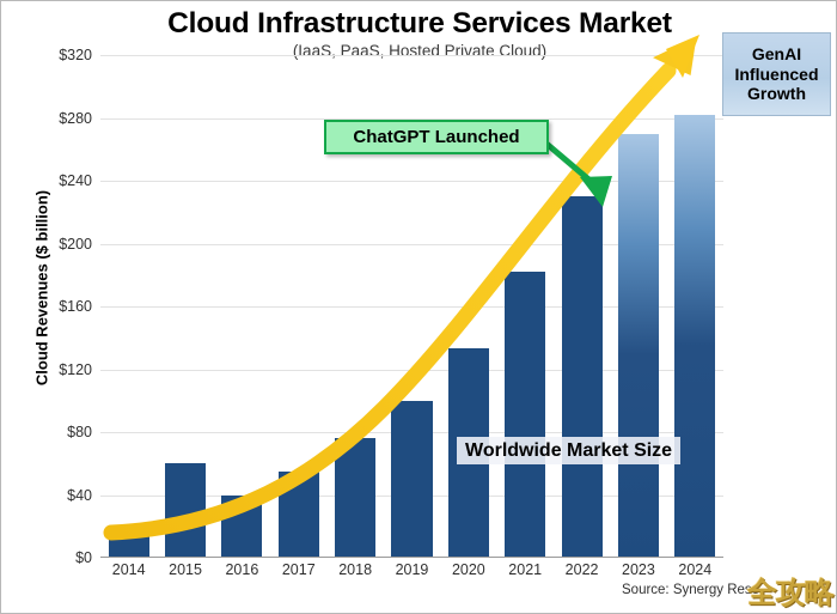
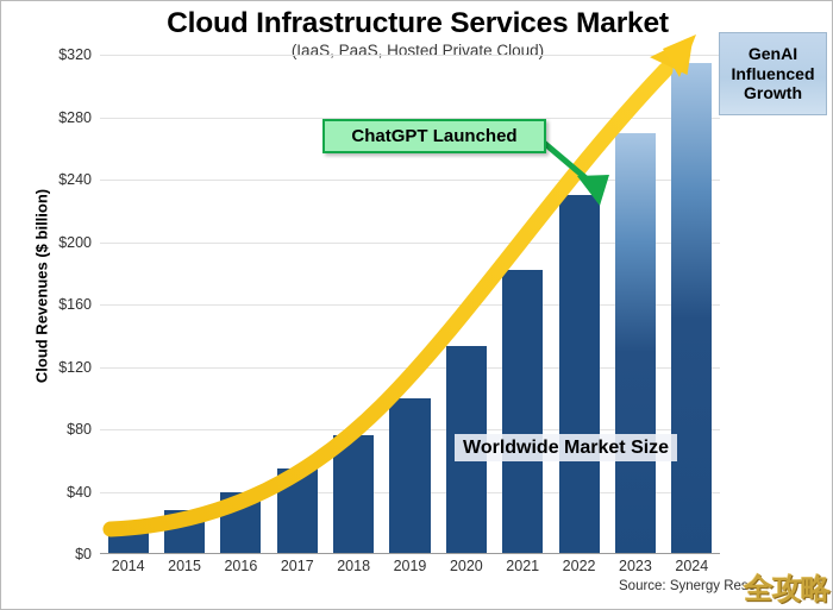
2015: $60 -> $28
2024: $282 -> $315
